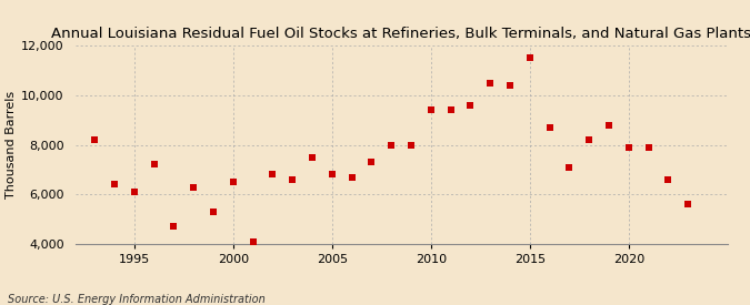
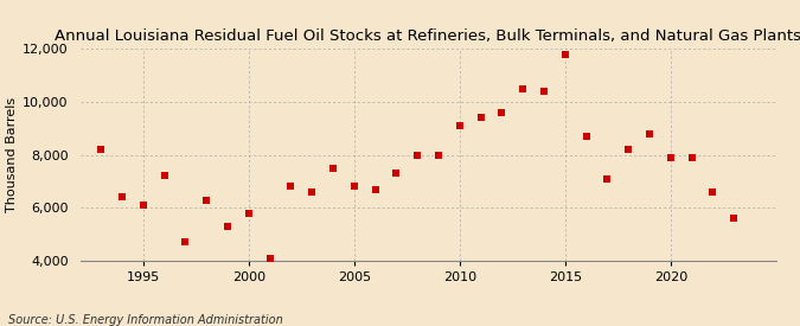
2000: 6,500 -> 5,800
2010: 9,400 -> 9,100
2015: 11,500 -> 11,800
